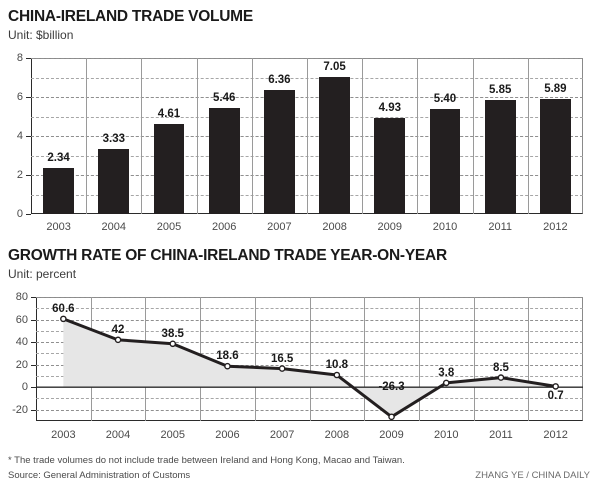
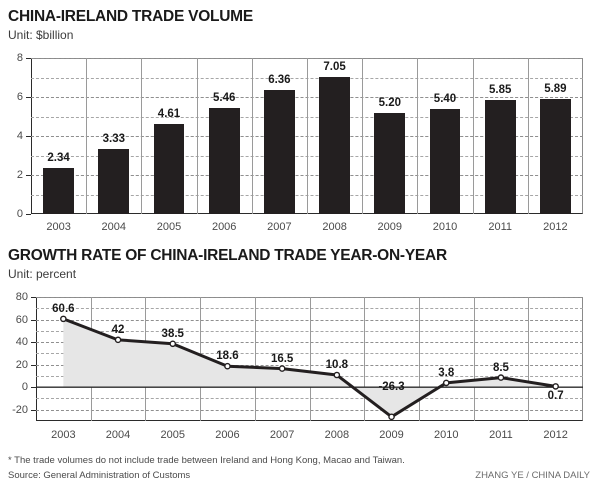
CHINA-IRELAND TRADE VOLUME/2009: 4.93 -> 5.20
